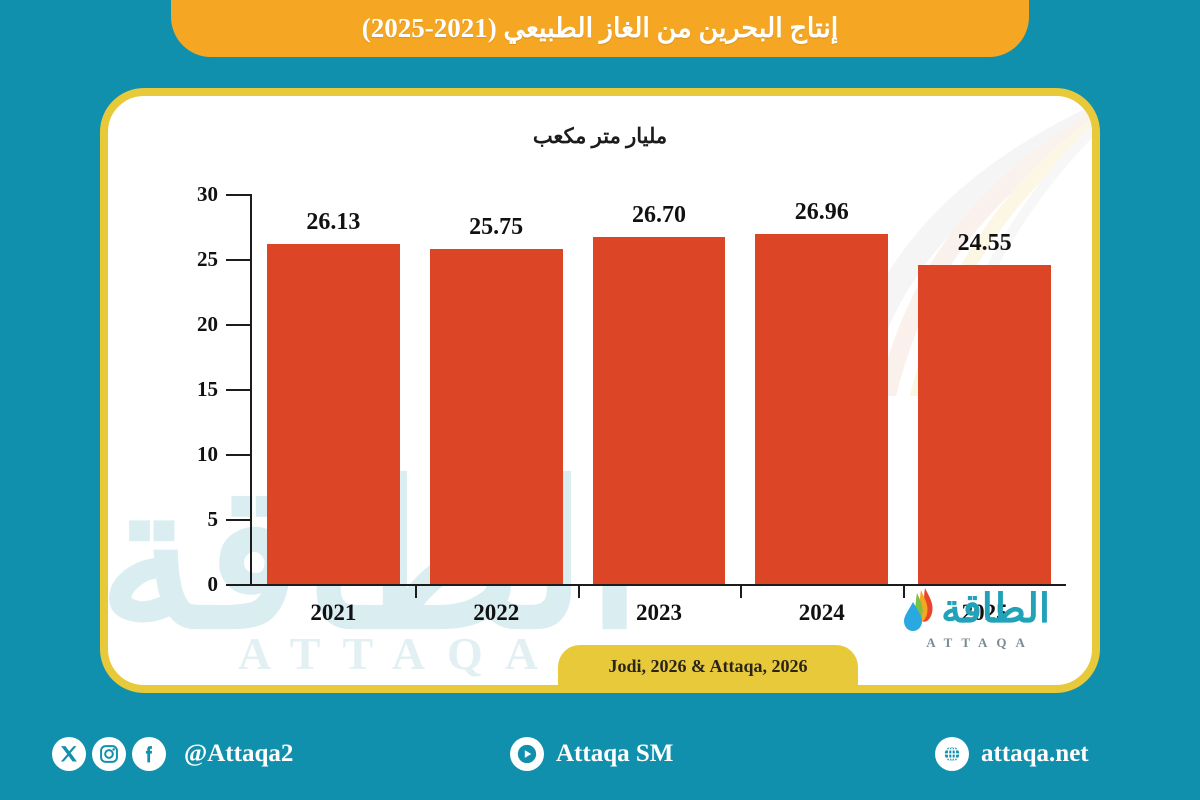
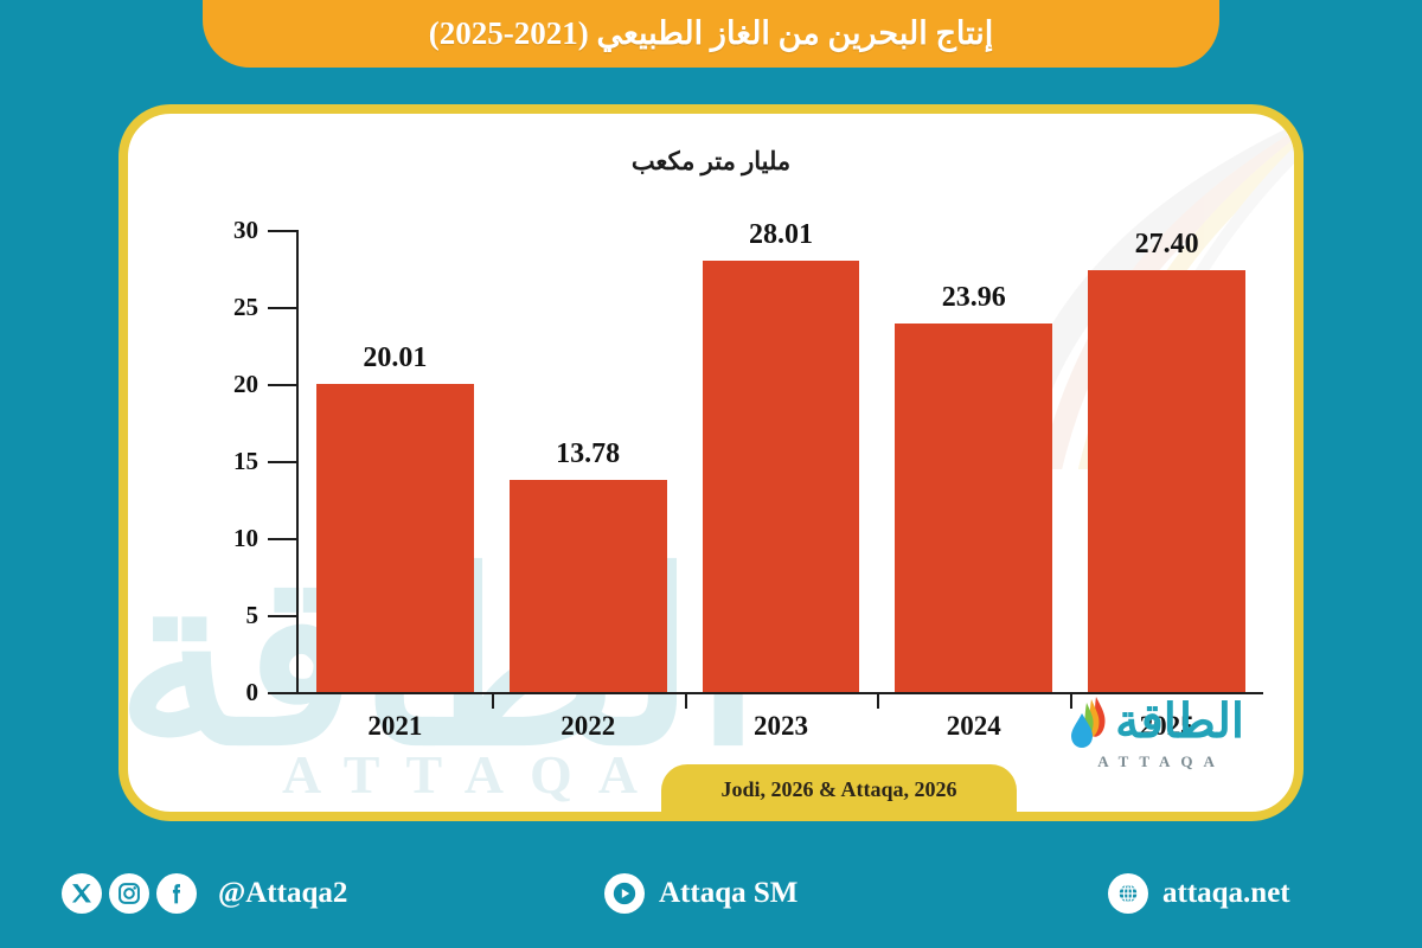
2021: 26.13 -> 20.01
2022: 25.75 -> 13.78
2023: 26.70 -> 28.01
2024: 26.96 -> 23.96
2025: 24.55 -> 27.40
